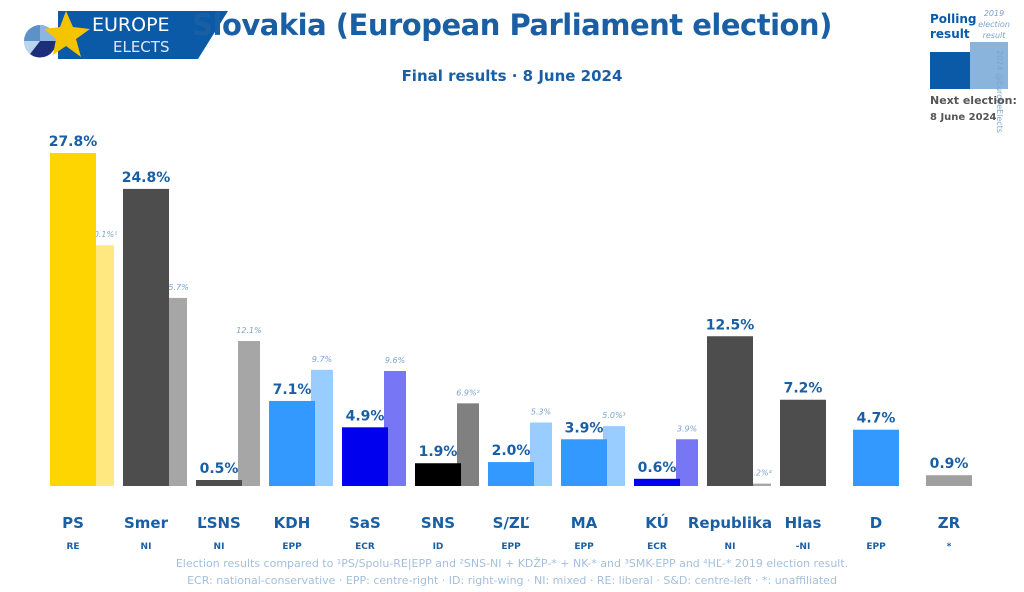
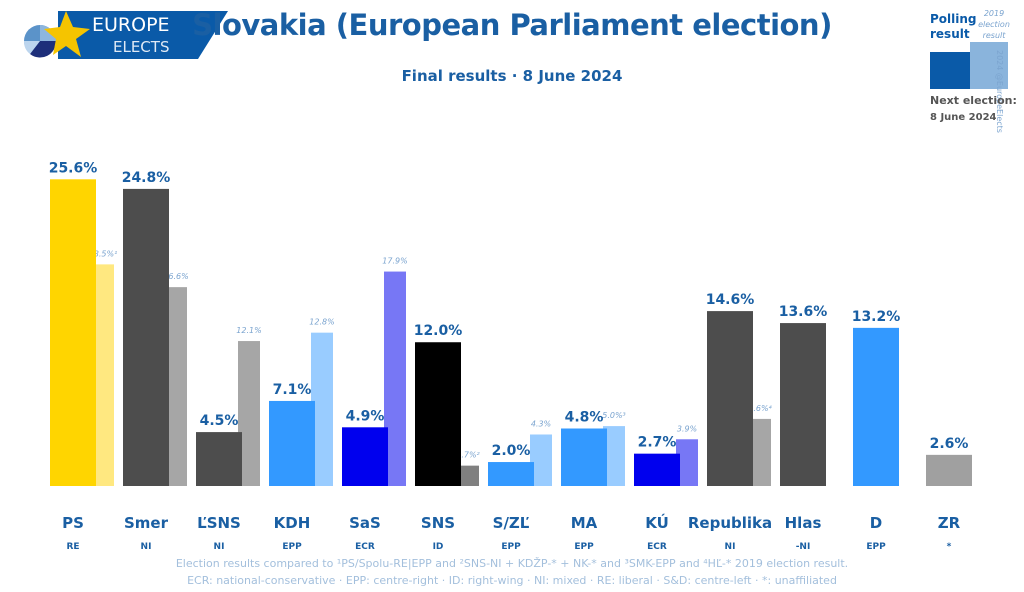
Polling result/PS: 27.8% -> 25.6%
2019 election result/PS: 20.1 -> 18.5
2019 election result/Smer: 15.7% -> 16.6%
Polling result/ĽSNS: 0.5% -> 4.5%
2019 election result/KDH: 9.7% -> 12.8%
2019 election result/SaS: 9.6% -> 17.9%
Polling result/SNS: 1.9% -> 12.0%
2019 election result/SNS: 6.9 -> 1.7
2019 election result/S/ZĽ: 5.3% -> 4.3%
Polling result/MA: 3.9% -> 4.8%
Polling result/KÚ: 0.6% -> 2.7%
Polling result/Republika: 12.5% -> 14.6%
2019 election result/Republika: 0.2 -> 5.6
Polling result/Hlas: 7.2% -> 13.6%
Polling result/D: 4.7% -> 13.2%
Polling result/ZR: 0.9% -> 2.6%
